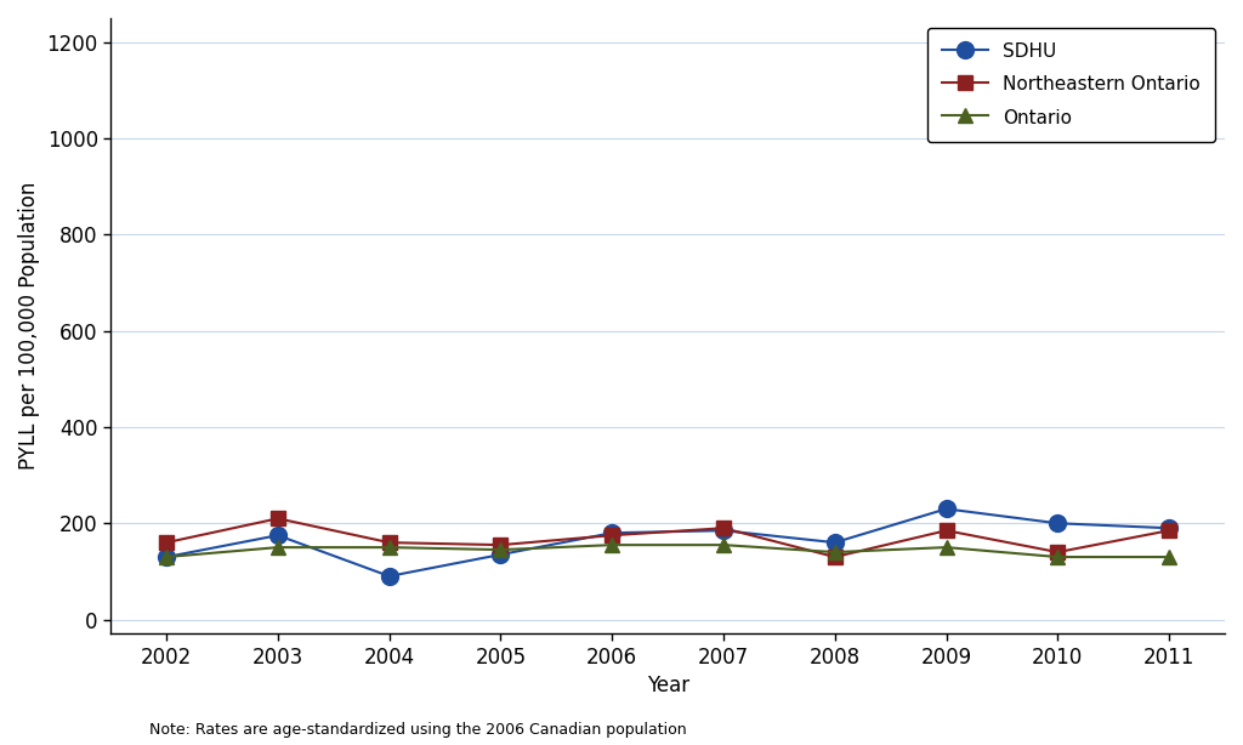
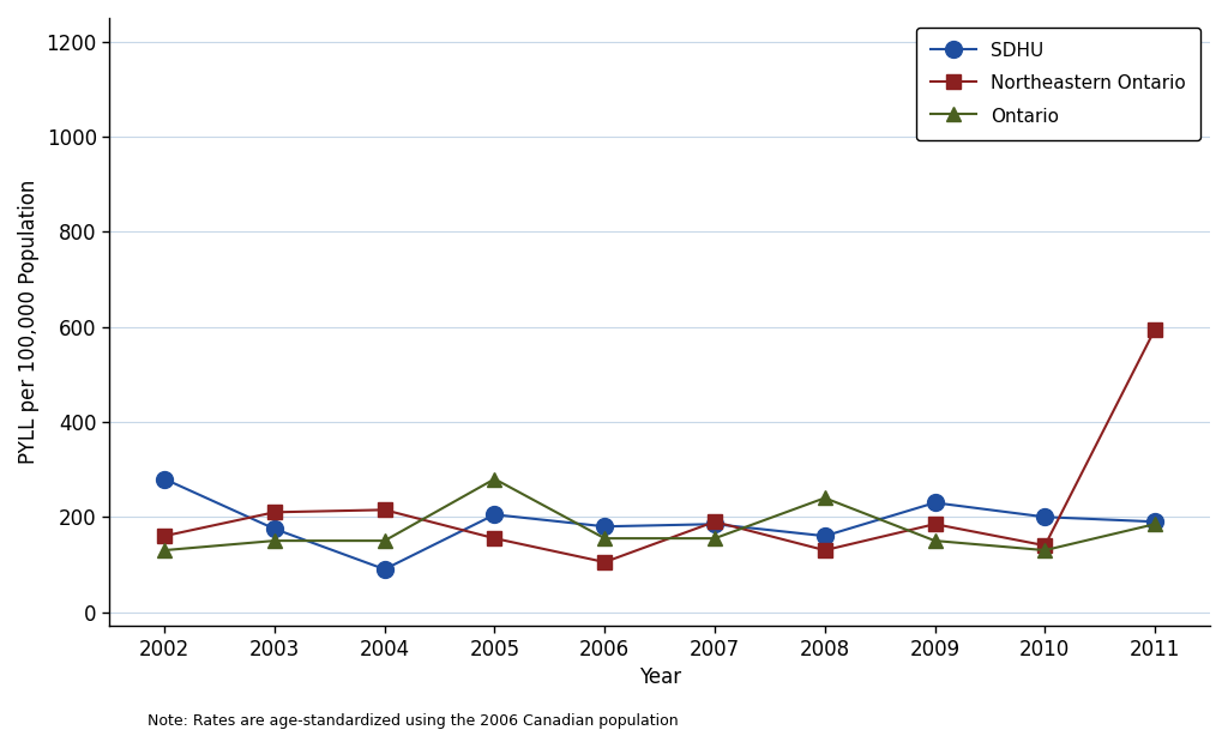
SDHU/2002: 130 -> 280
Northeastern Ontario/2004: 160 -> 215
SDHU/2005: 135 -> 205
Ontario/2005: 145 -> 280
Northeastern Ontario/2006: 175 -> 105
Ontario/2008: 140 -> 240
Northeastern Ontario/2011: 185 -> 595
Ontario/2011: 130 -> 185
